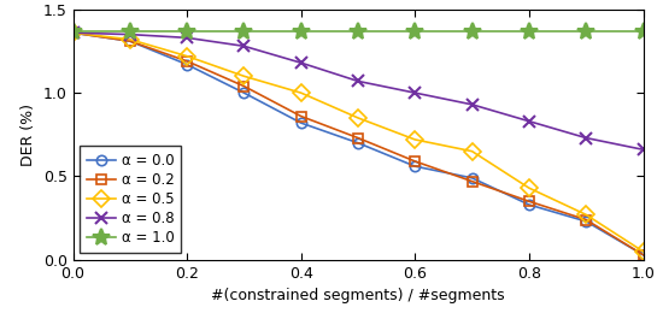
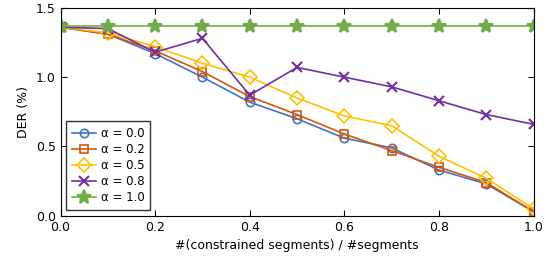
α = 0.8/0.2: 1.33 -> 1.18
α = 0.8/0.4: 1.18 -> 0.87
